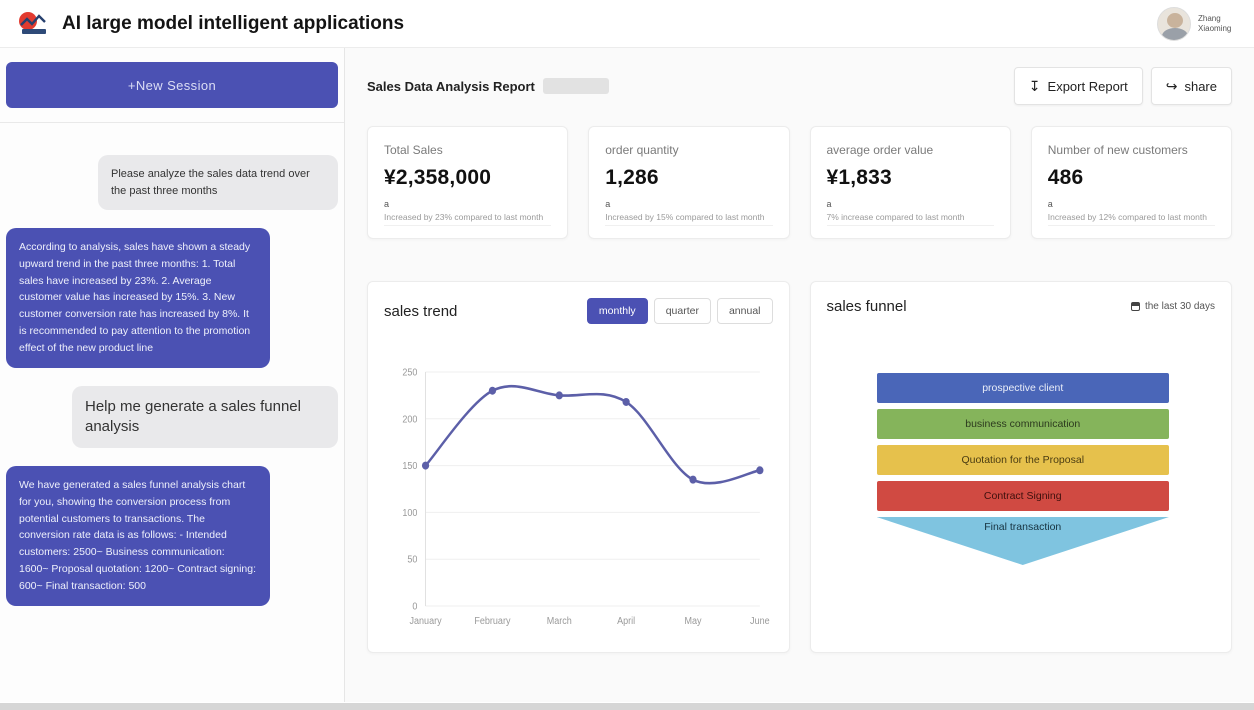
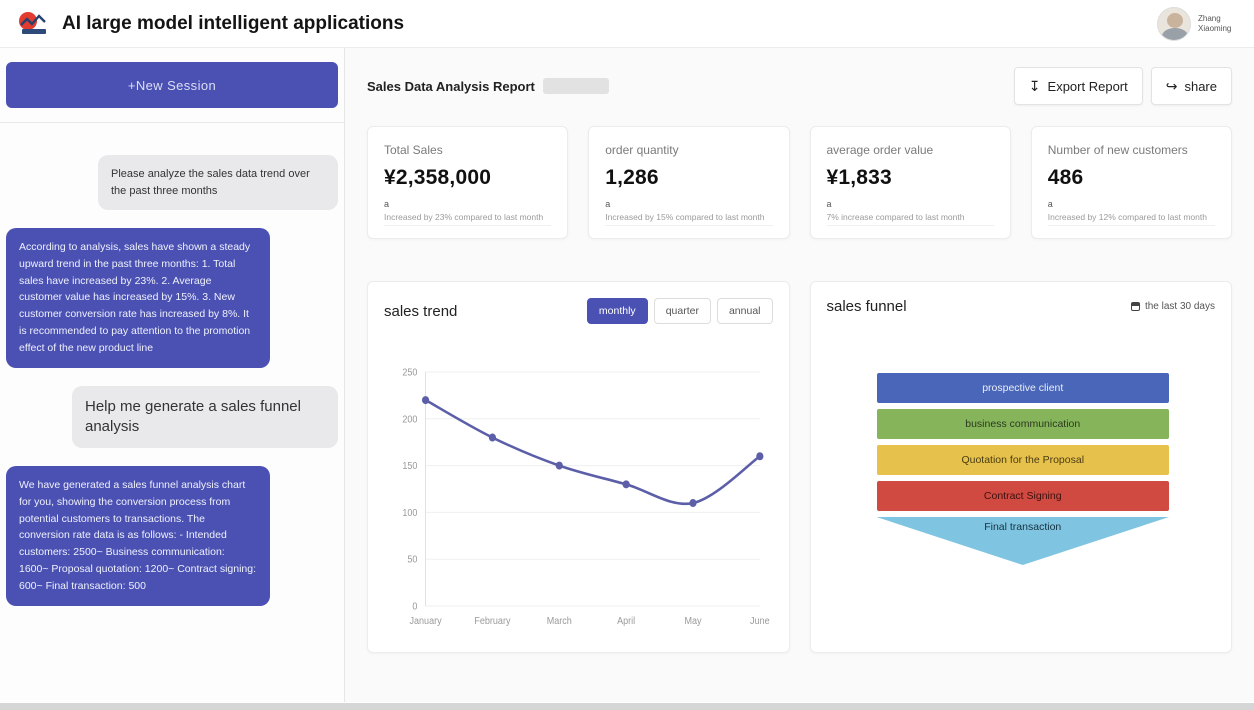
January: 150 -> 220
February: 230 -> 180
March: 220 -> 150
April: 220 -> 130
May: 140 -> 110
June: 140 -> 160
